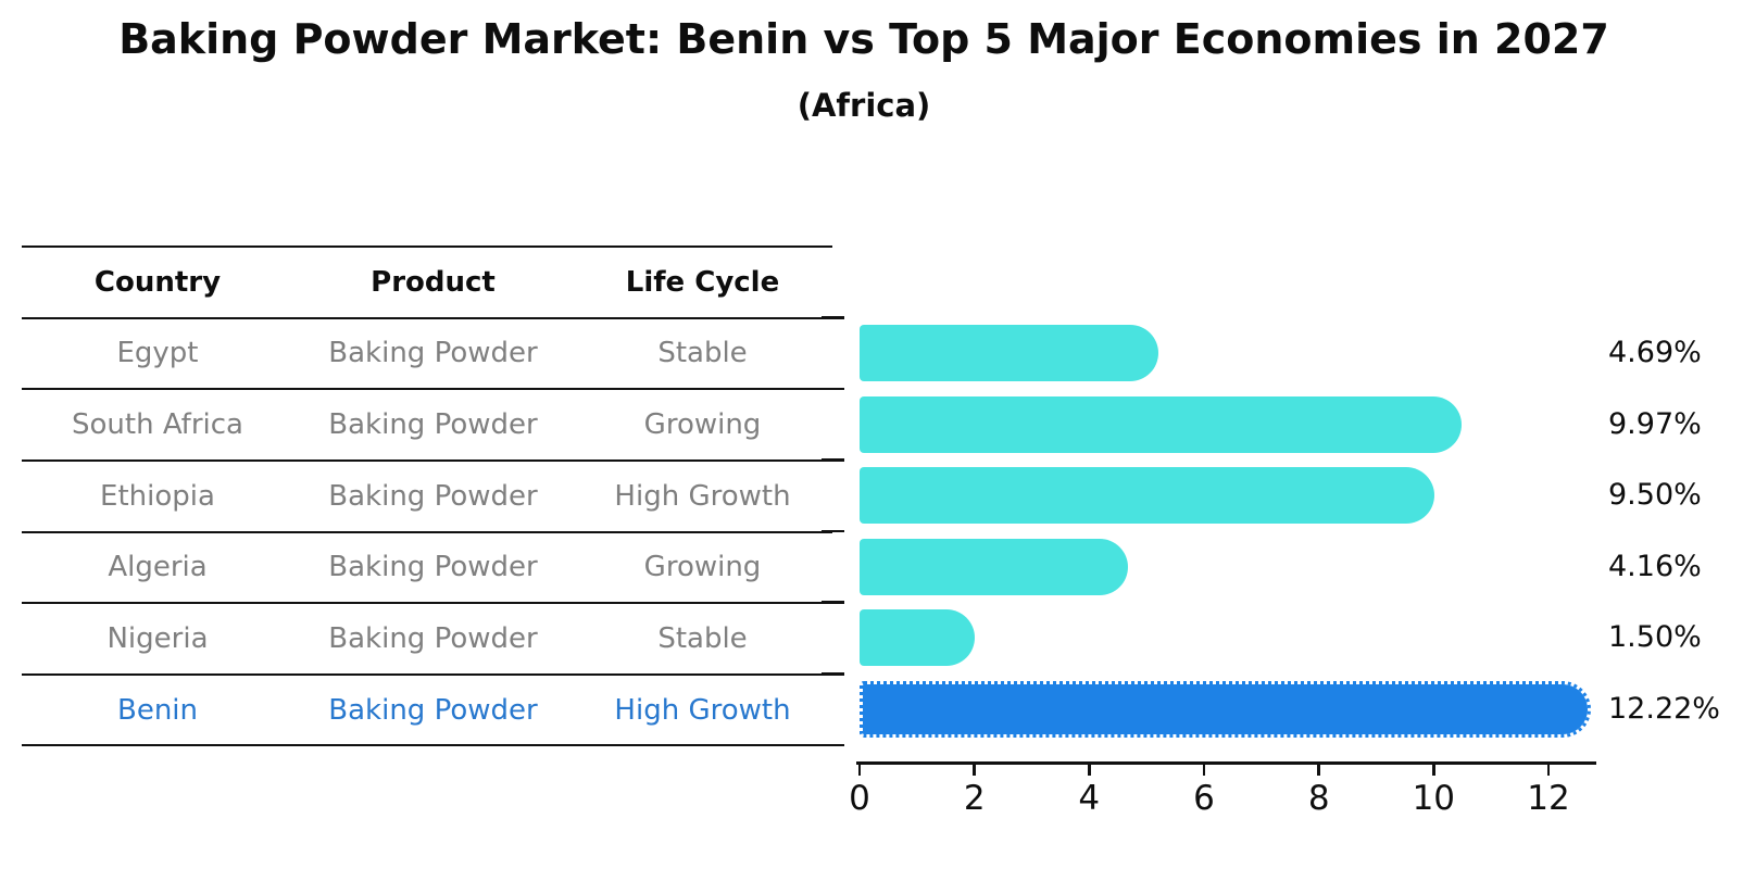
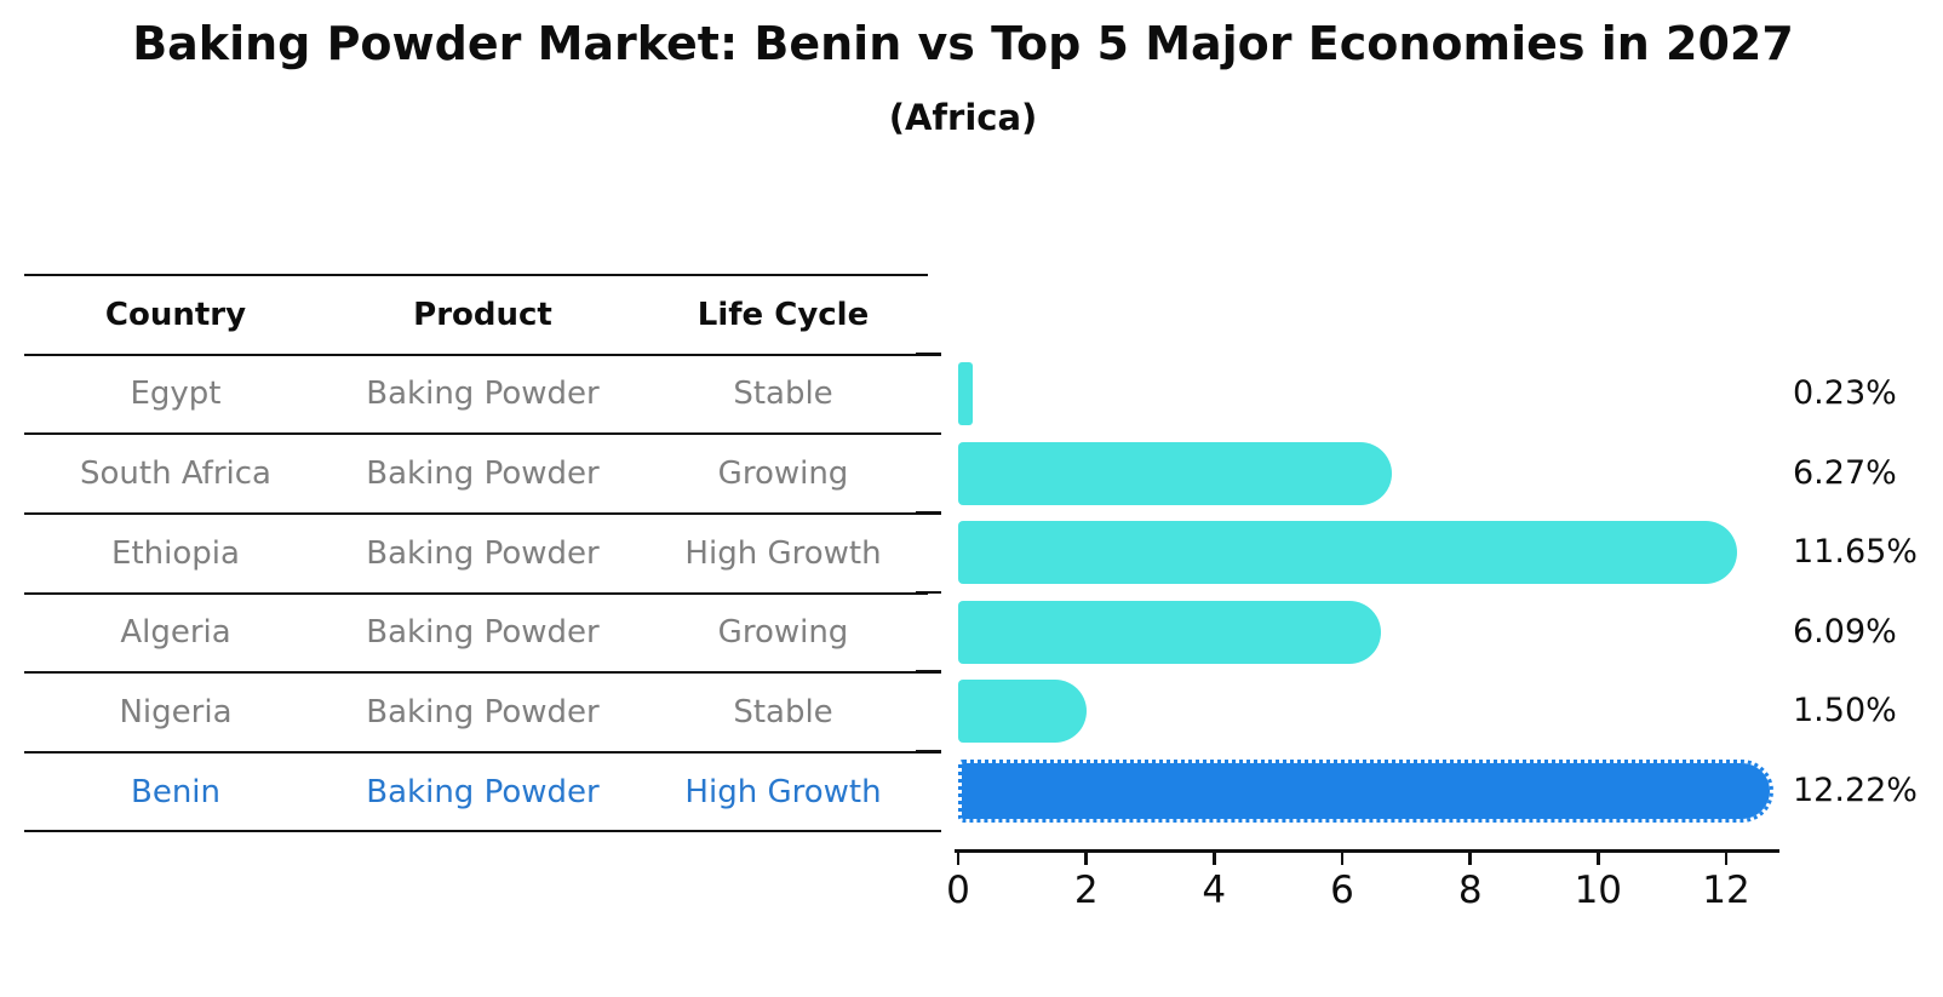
Egypt: 4.69% -> 0.23%
South Africa: 9.97% -> 6.27%
Ethiopia: 9.50% -> 11.65%
Algeria: 4.16% -> 6.09%
